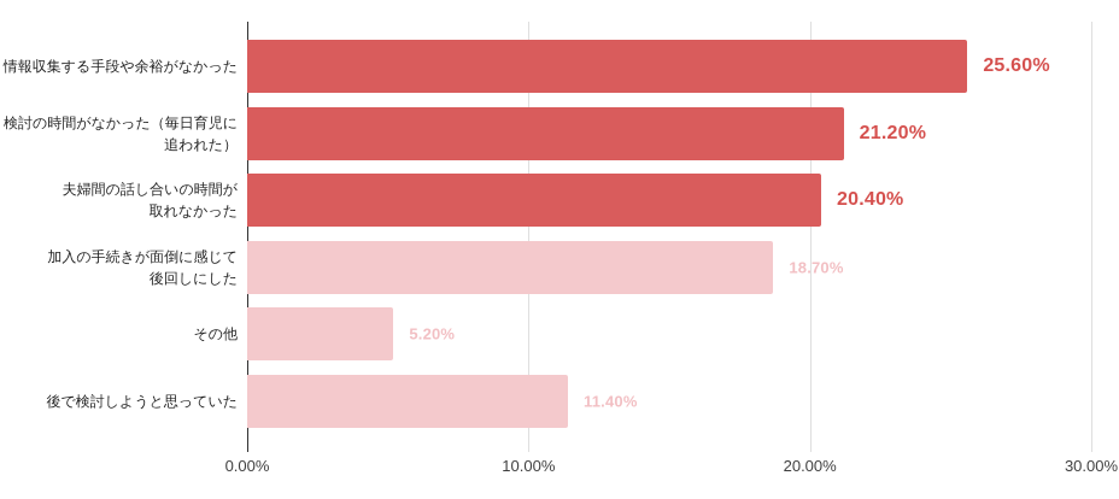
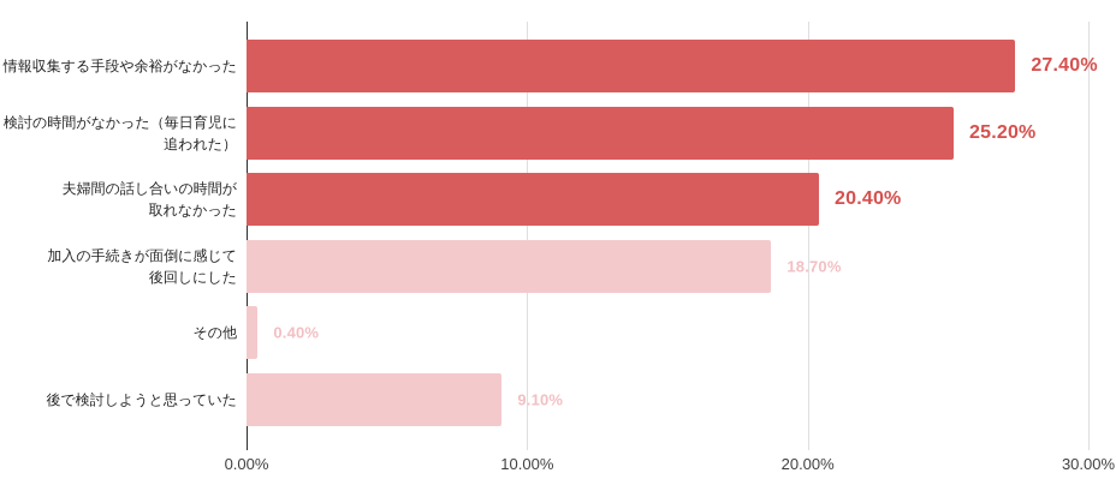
情報収集する手段や余裕がなかった: 25.60% -> 27.40%
検討の時間がなかった（毎日育児に 追われた）: 21.20% -> 25.20%
その他: 5.20% -> 0.40%
後で検討しようと思っていた: 11.40% -> 9.10%
